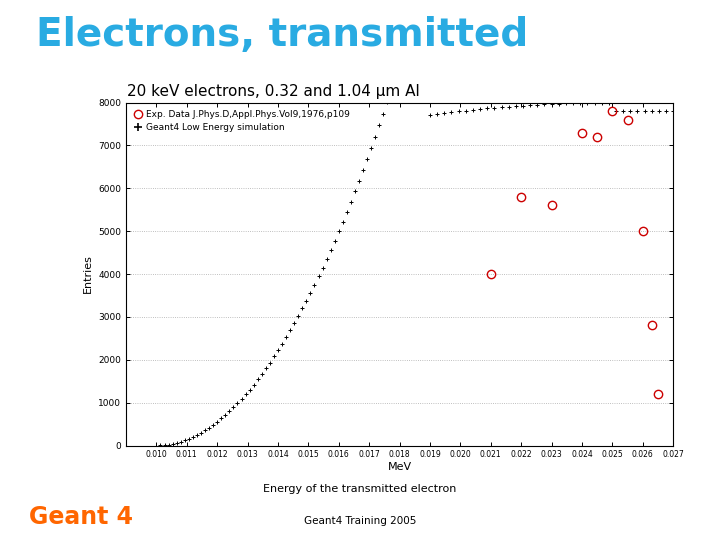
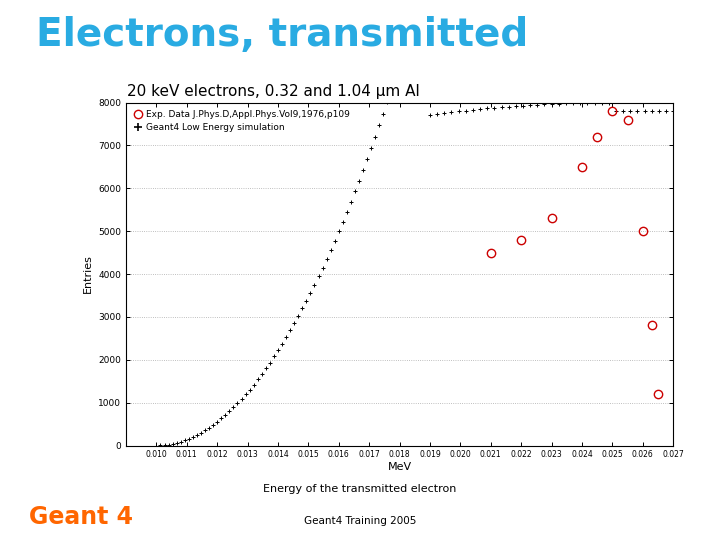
Exp. Data J.Phys.D,Appl.Phys.Vol9,1976,p109/0.021: 4000 -> 4500
Exp. Data J.Phys.D,Appl.Phys.Vol9,1976,p109/0.022: 5800 -> 4800
Exp. Data J.Phys.D,Appl.Phys.Vol9,1976,p109/0.023: 5600 -> 5300
Exp. Data J.Phys.D,Appl.Phys.Vol9,1976,p109/0.024: 7300 -> 6500
